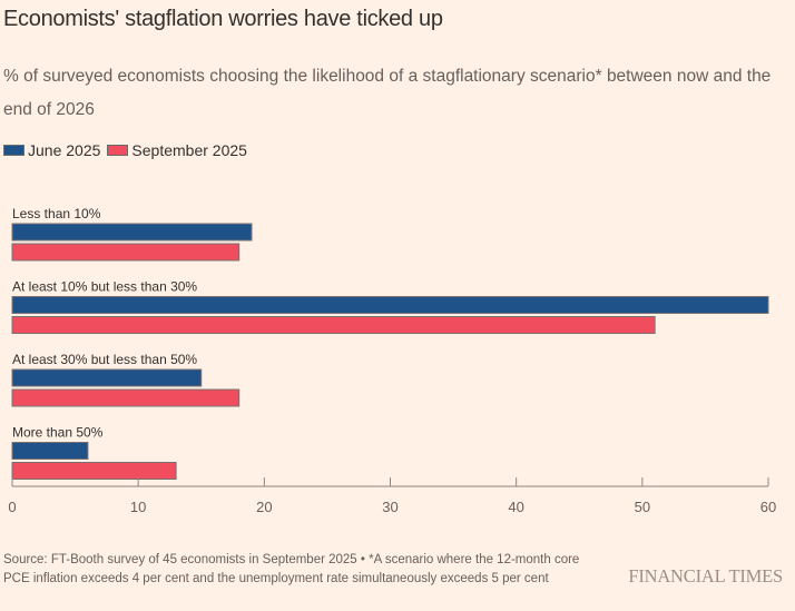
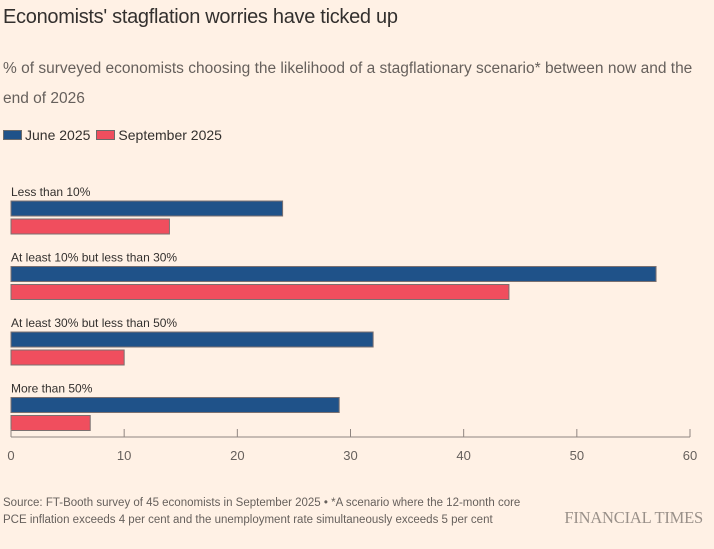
June 2025/Less than 10%: 19 -> 24
September 2025/Less than 10%: 18 -> 14
June 2025/At least 10% but less than 30%: 60 -> 57
September 2025/At least 10% but less than 30%: 51 -> 44
June 2025/At least 30% but less than 50%: 15 -> 32
September 2025/At least 30% but less than 50%: 18 -> 10
June 2025/More than 50%: 6 -> 29
September 2025/More than 50%: 13 -> 7
